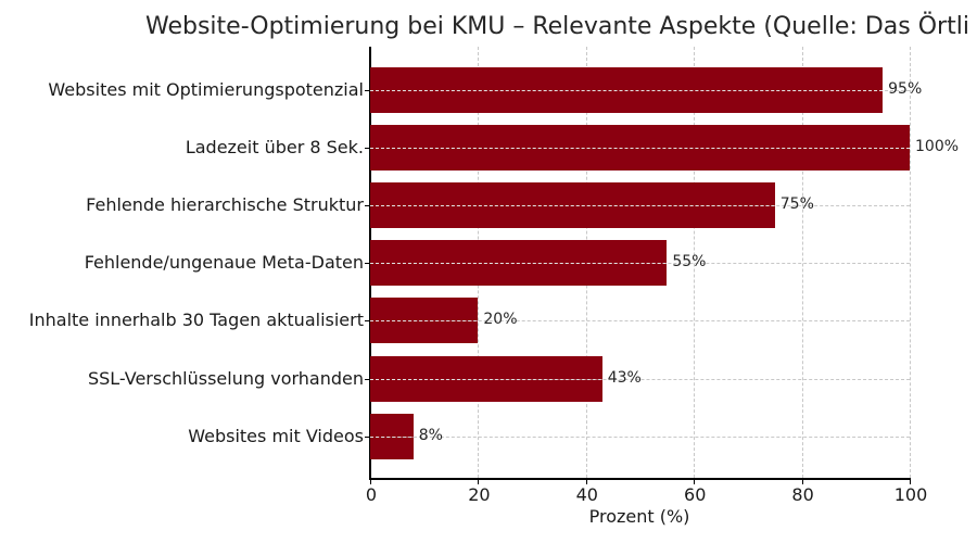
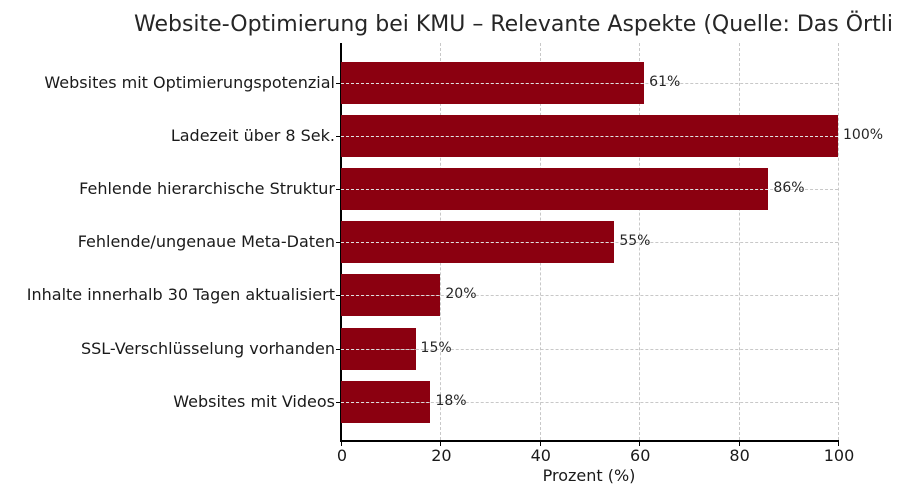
Websites mit Optimierungspotenzial: 95% -> 61%
Fehlende hierarchische Struktur: 75% -> 86%
SSL-Verschlüsselung vorhanden: 43% -> 15%
Websites mit Videos: 8% -> 18%
